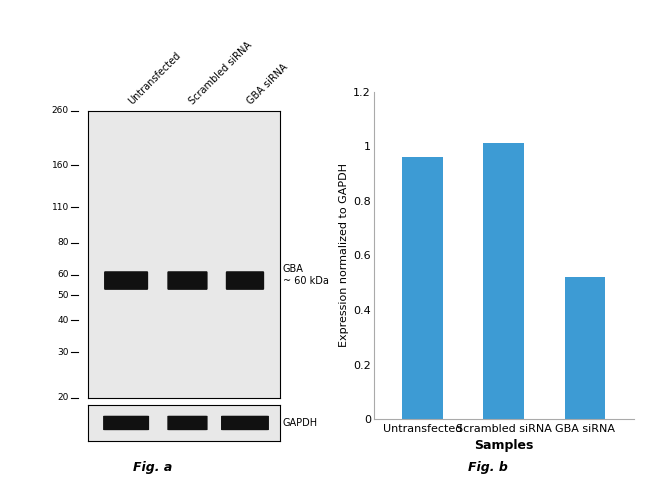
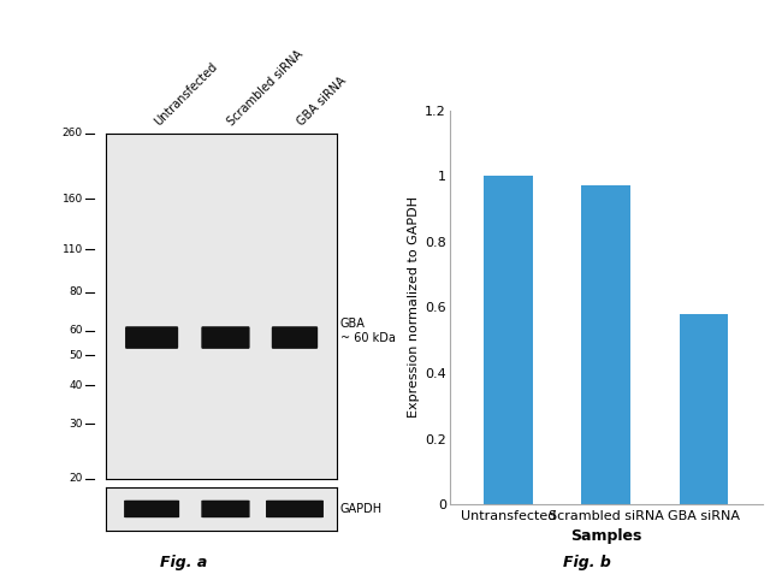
Untransfected: 0.96 -> 1.00
Scrambled siRNA: 1.01 -> 0.97
GBA siRNA: 0.52 -> 0.58
